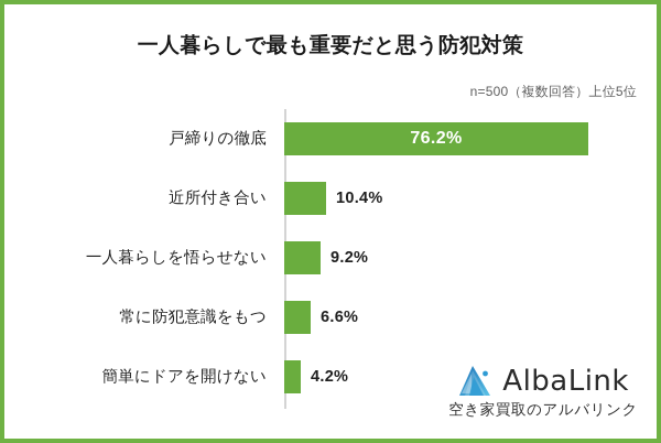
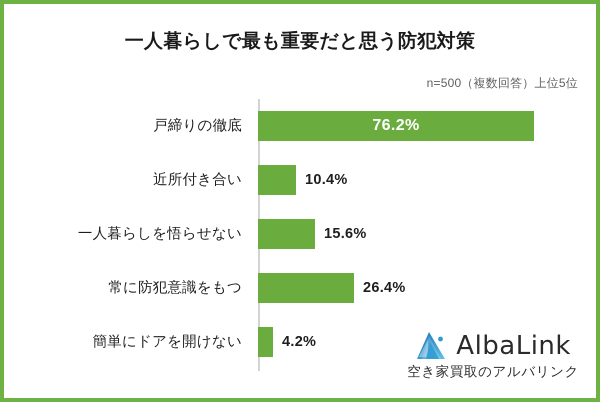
一人暮らしを悟らせない: 9.2% -> 15.6%
常に防犯意識をもつ: 6.6% -> 26.4%
